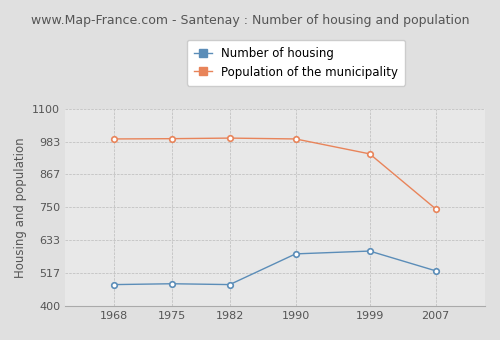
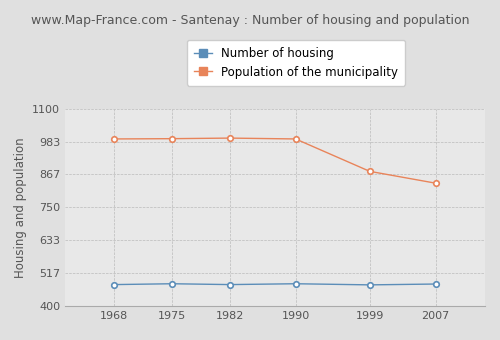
Number of housing/1990: 585 -> 479
Number of housing/1999: 595 -> 475
Population of the municipality/1999: 940 -> 878
Number of housing/2007: 525 -> 478
Population of the municipality/2007: 745 -> 836
